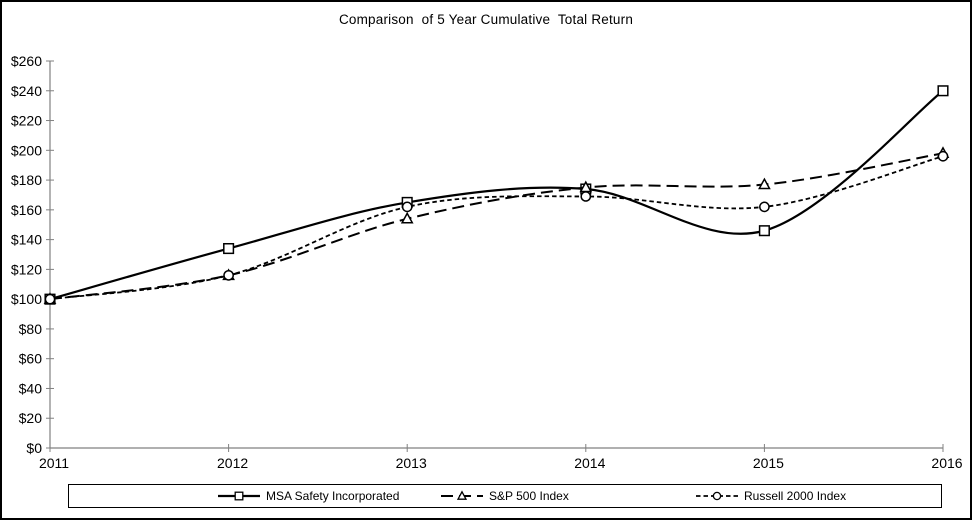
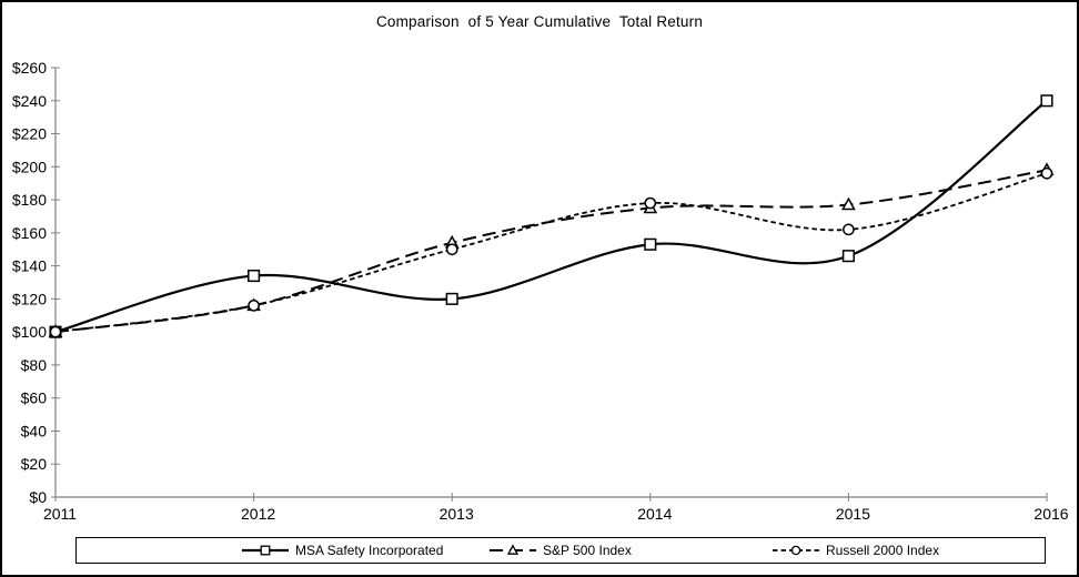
MSA Safety Incorporated/2013: $165 -> $120
Russell 2000 Index/2013: $162 -> $150
MSA Safety Incorporated/2014: $174 -> $153
Russell 2000 Index/2014: $169 -> $178
